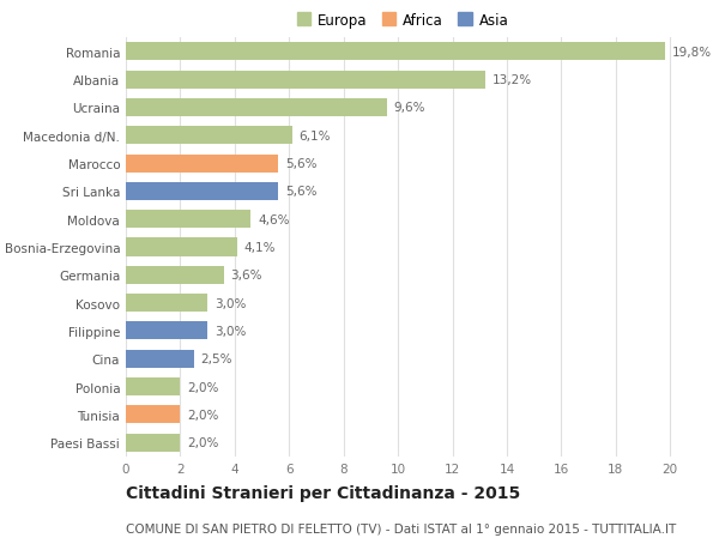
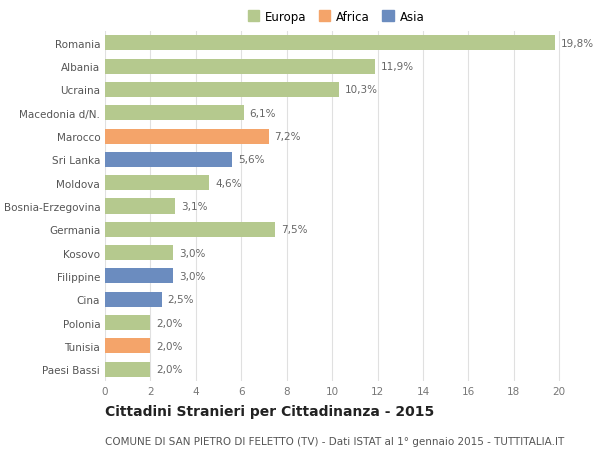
Albania: 13,2% -> 11,9%
Ucraina: 9,6% -> 10,3%
Marocco: 5,6% -> 7,2%
Bosnia-Erzegovina: 4,1% -> 3,1%
Germania: 3,6% -> 7,5%
